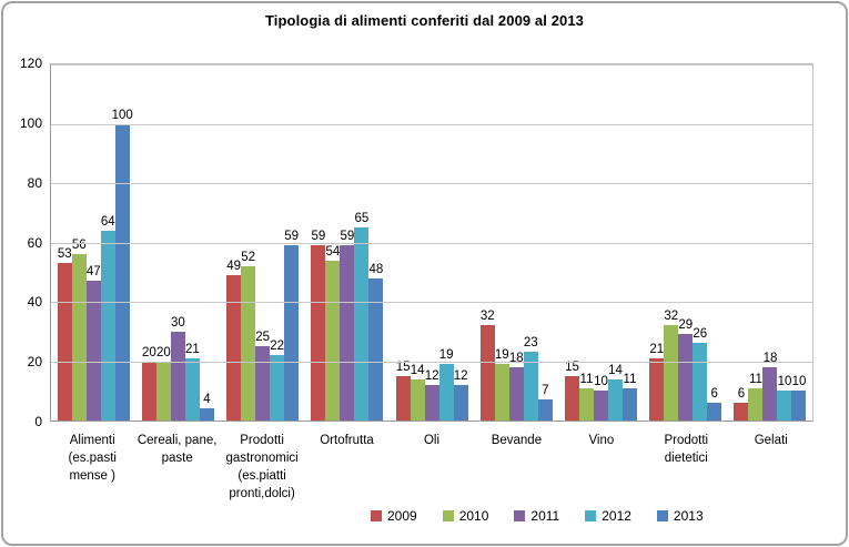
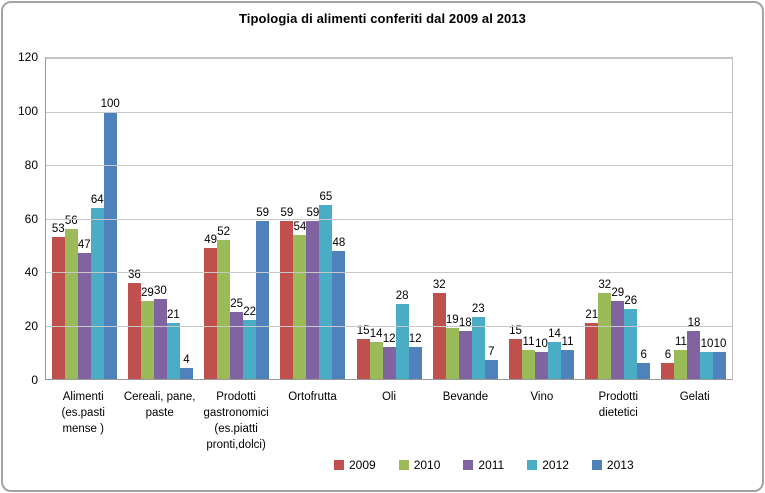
2009/Cereali, pane, paste: 20 -> 36
2010/Cereali, pane, paste: 20 -> 29
2012/Oli: 19 -> 28
